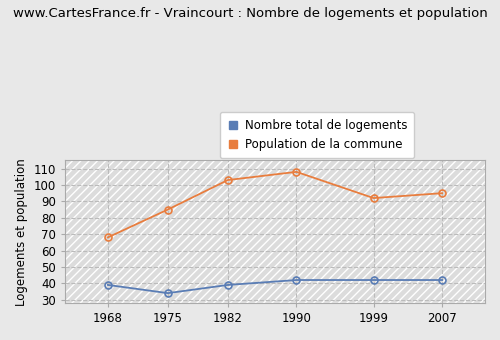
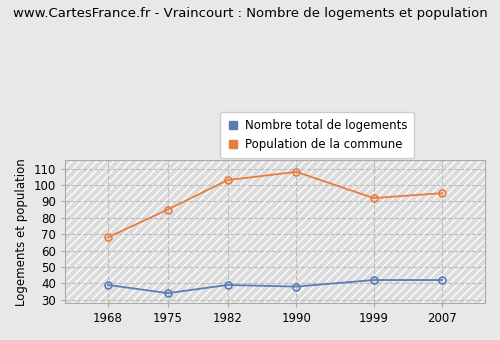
Nombre total de logements/1990: 42 -> 38
